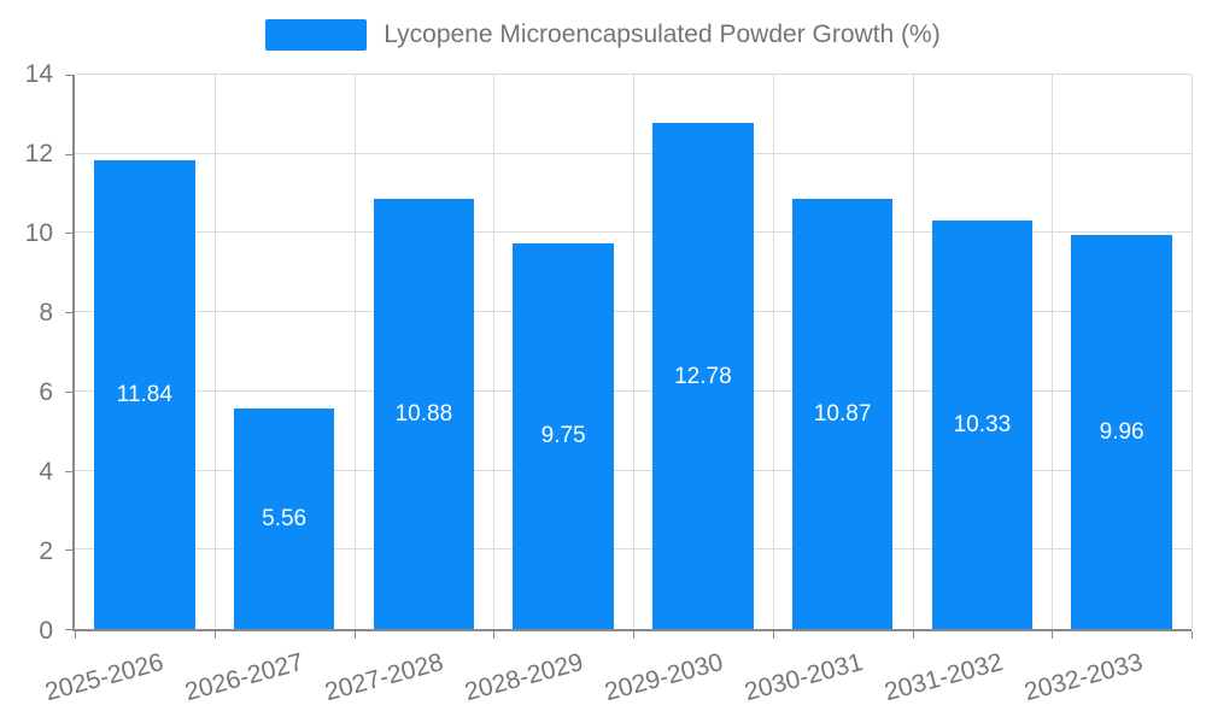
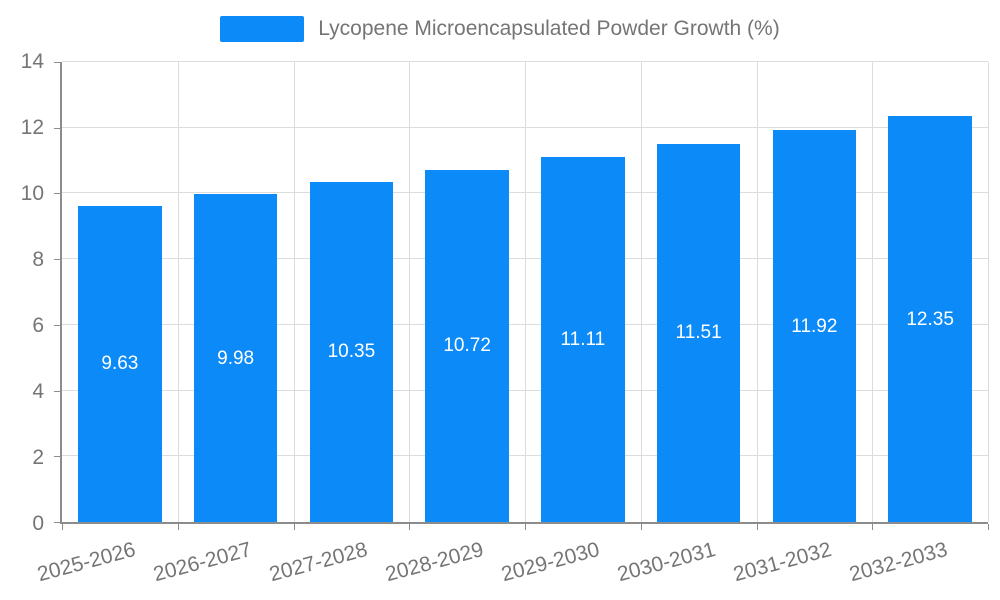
2025-2026: 11.84 -> 9.63
2026-2027: 5.56 -> 9.98
2027-2028: 10.88 -> 10.35
2028-2029: 9.75 -> 10.72
2029-2030: 12.78 -> 11.11
2030-2031: 10.87 -> 11.51
2031-2032: 10.33 -> 11.92
2032-2033: 9.96 -> 12.35
